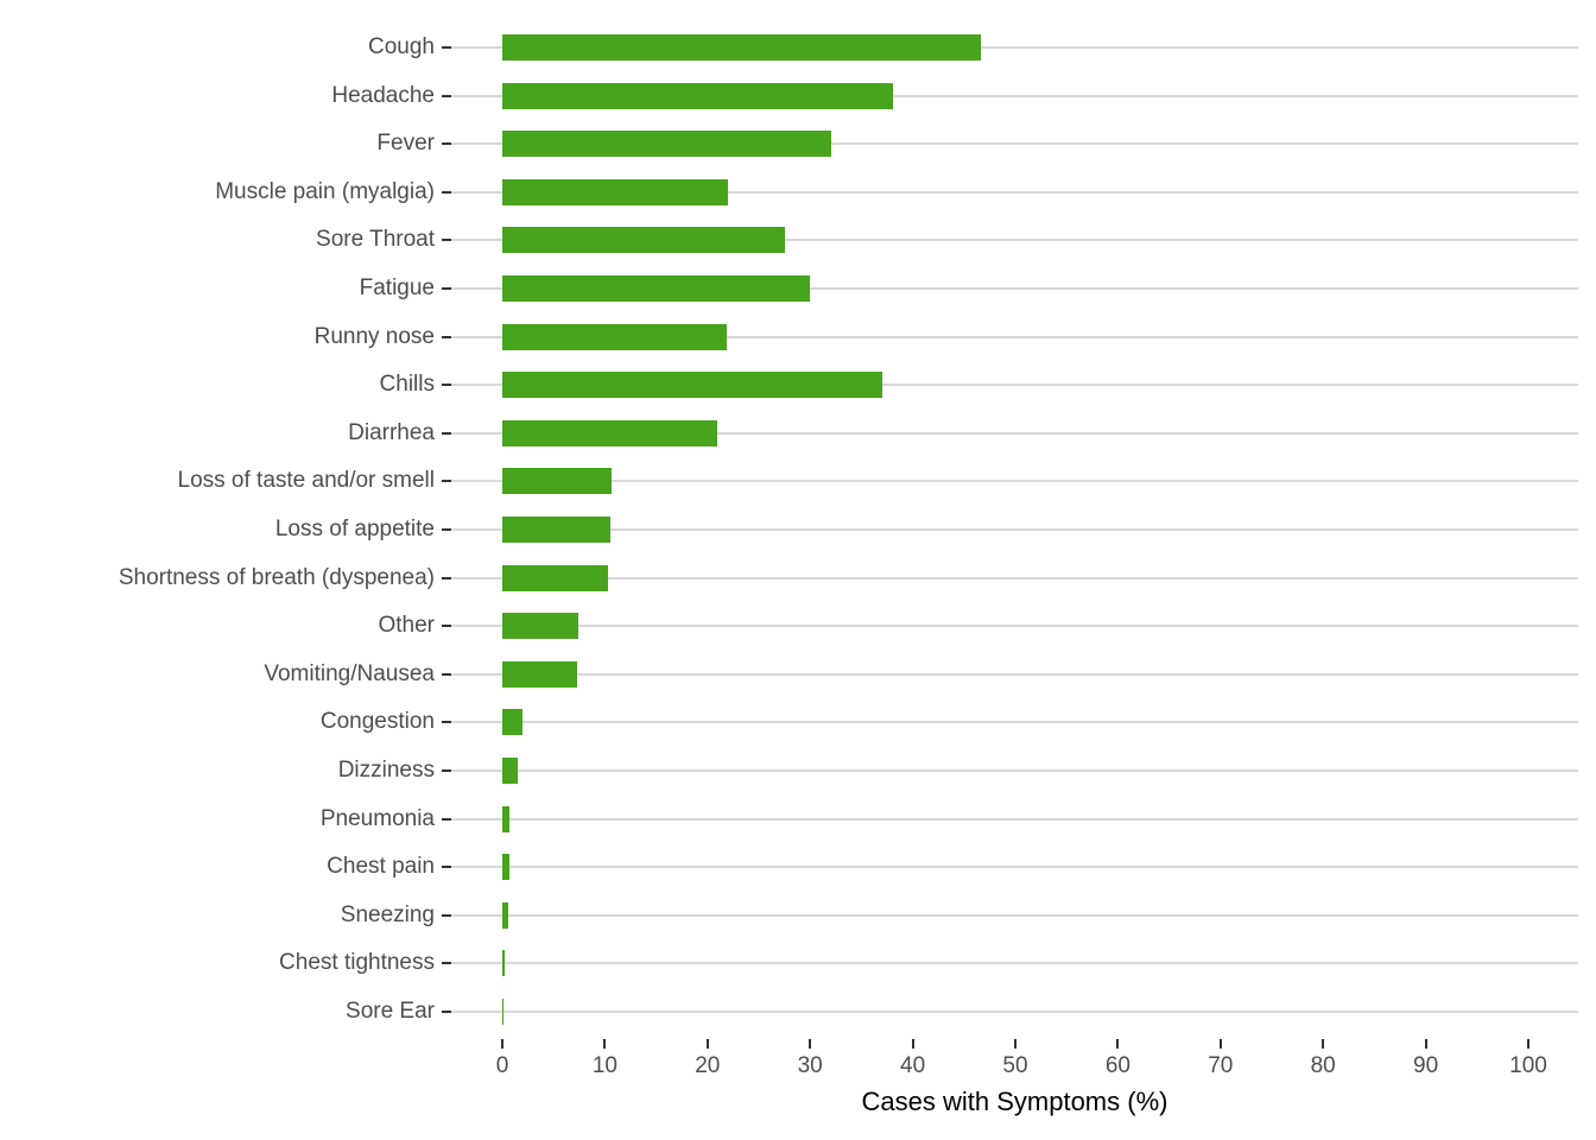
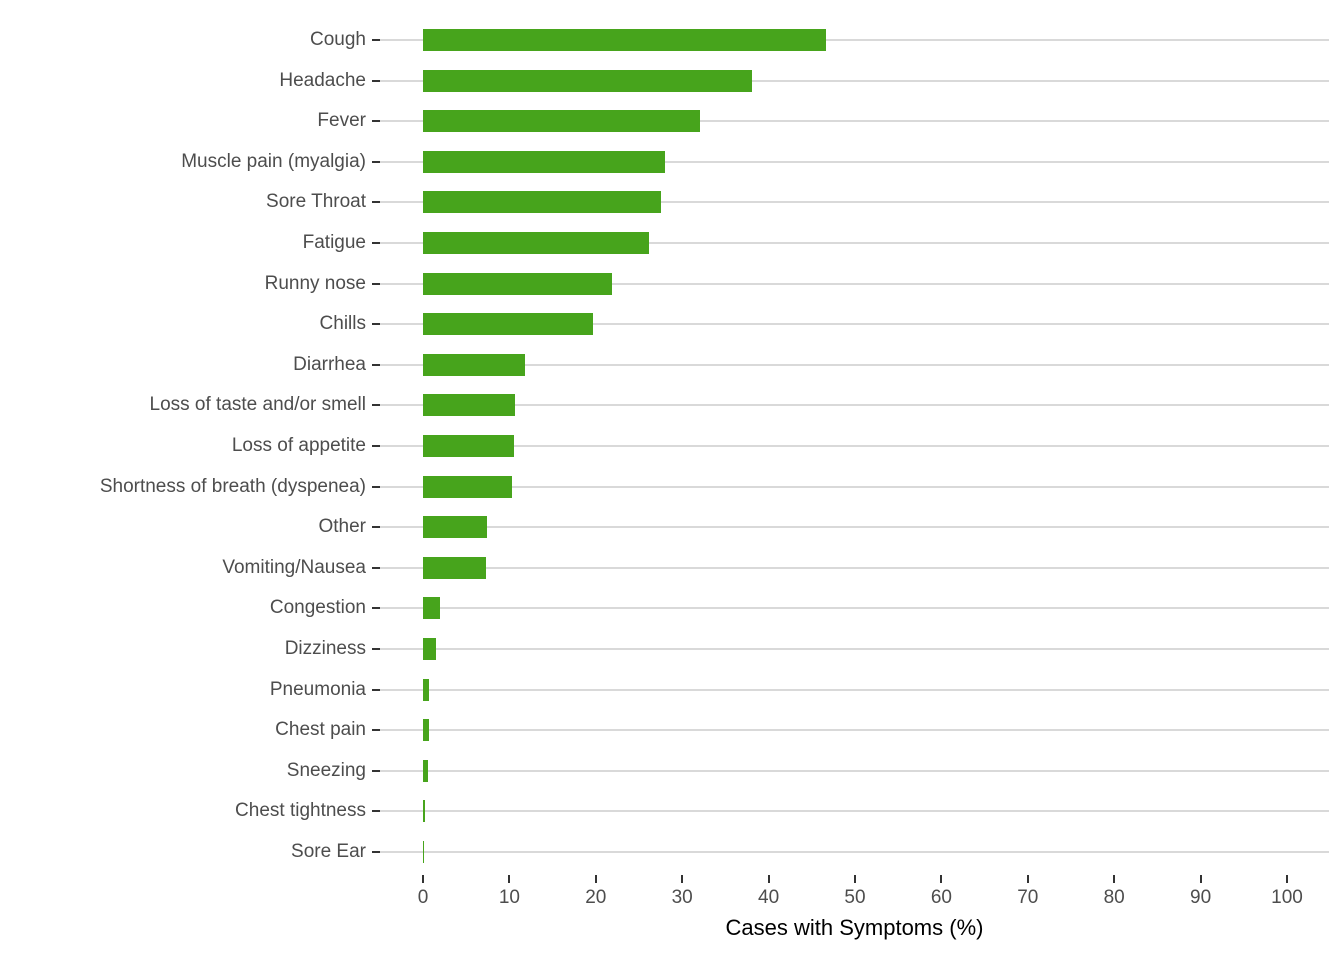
Muscle pain (myalgia): 22 -> 28
Fatigue: 30 -> 26
Chills: 37 -> 20
Diarrhea: 21 -> 12
